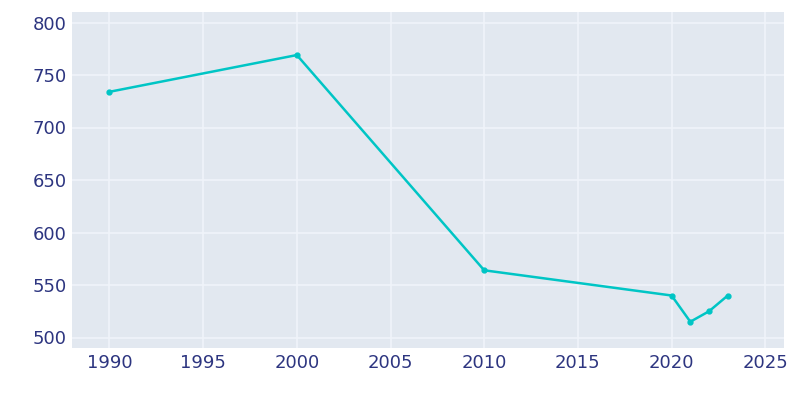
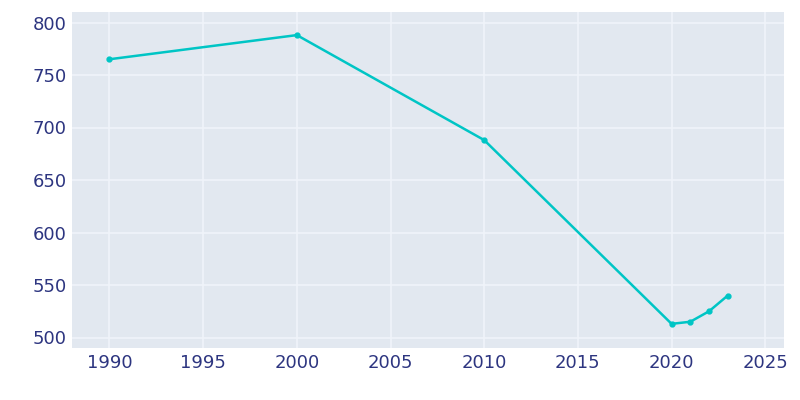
1990: 734 -> 765
2000: 769 -> 788
2010: 564 -> 688
2020: 540 -> 513
